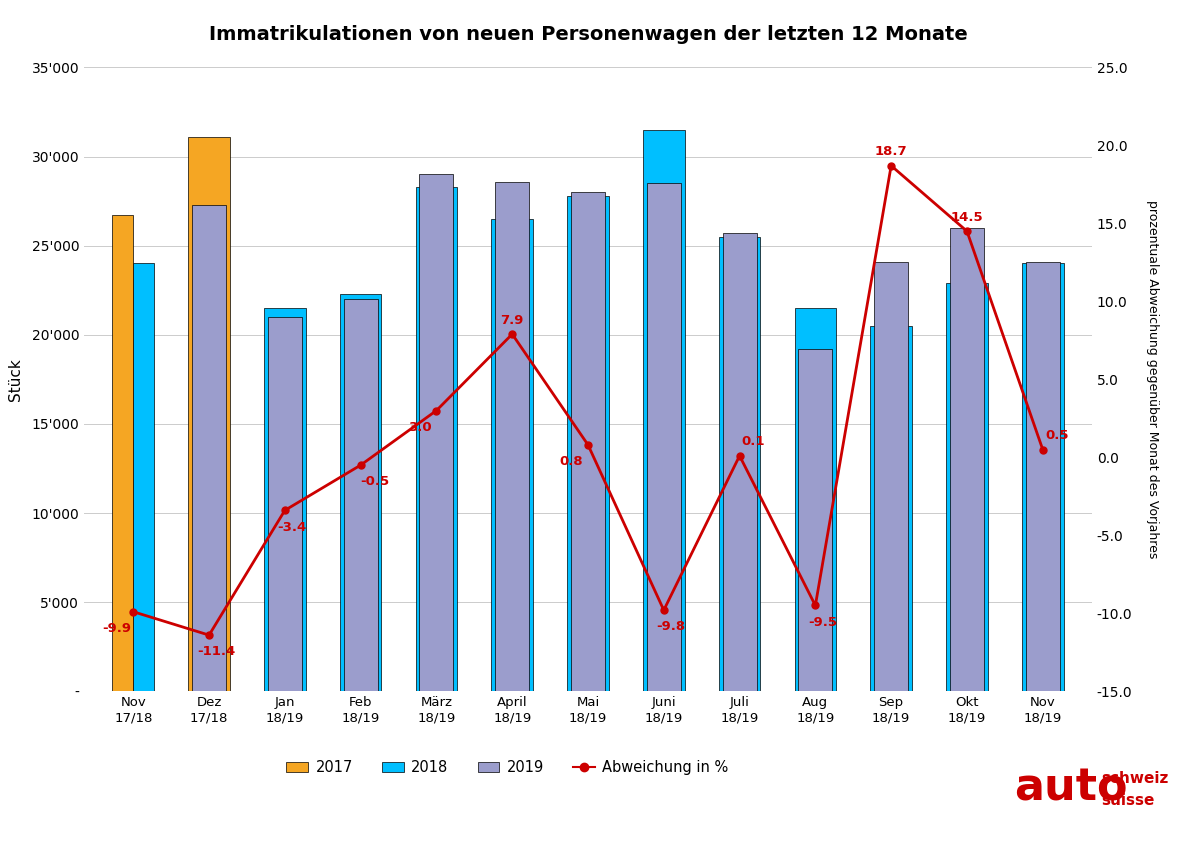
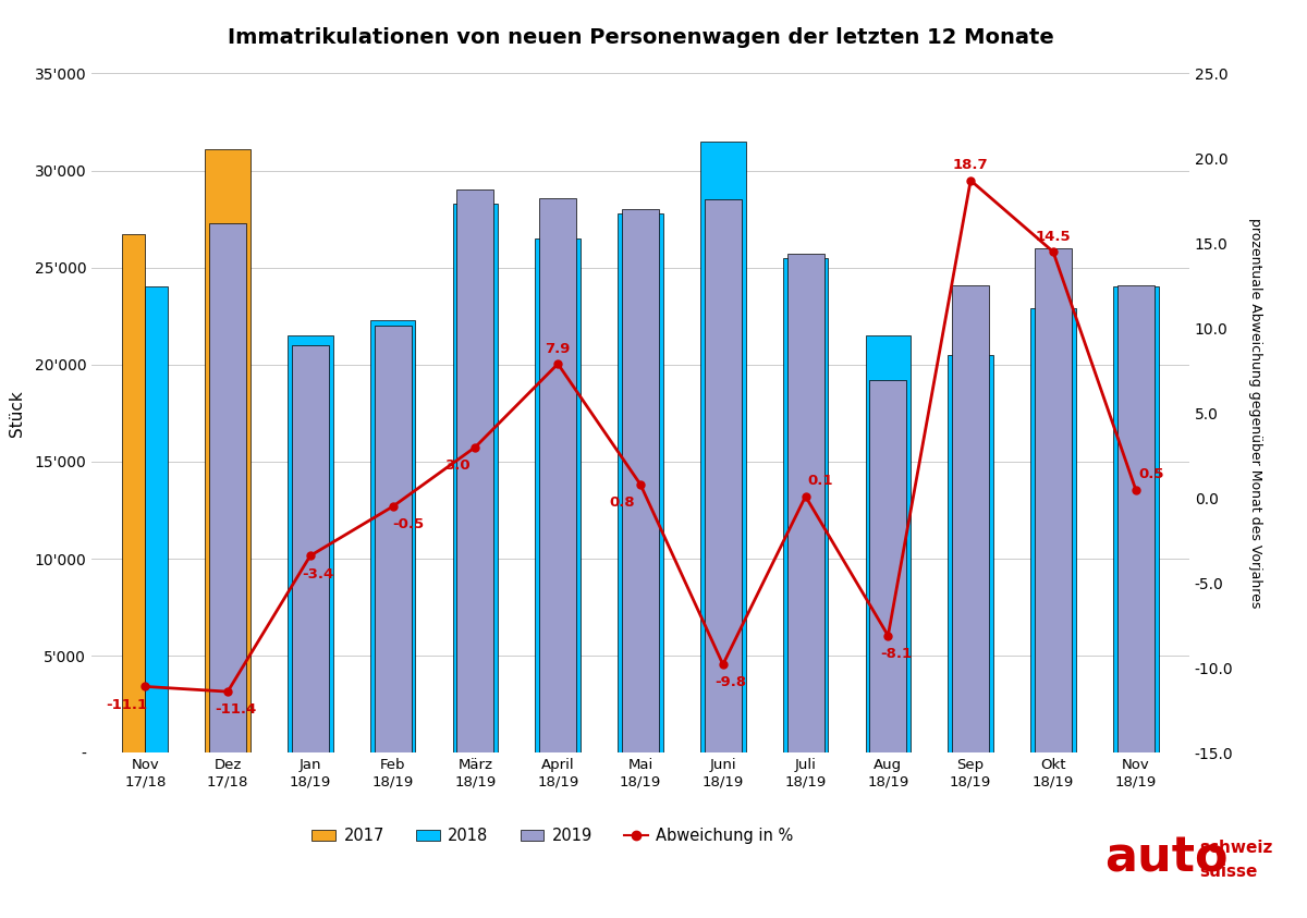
Abweichung in %/Nov 17/18: -9.9 -> -11.1
Abweichung in %/Aug 18/19: -9.5 -> -8.1
